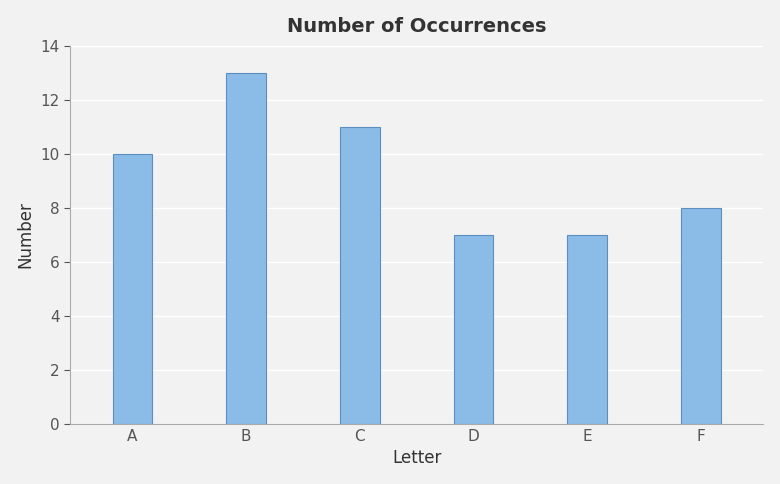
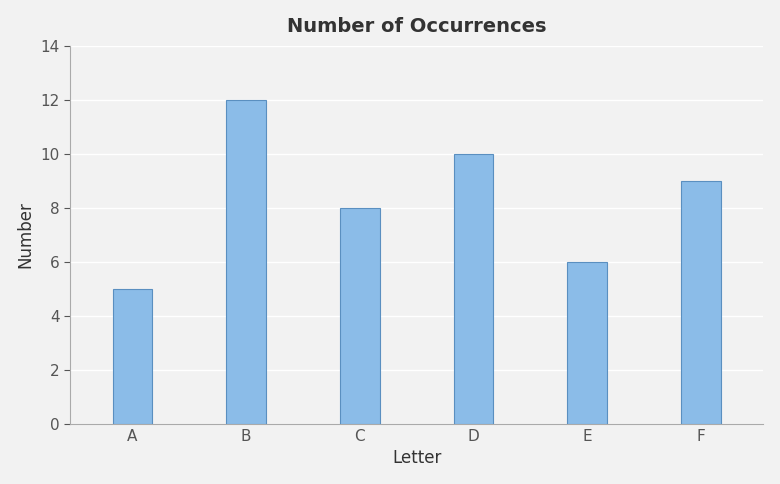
A: 10 -> 5
B: 13 -> 12
C: 11 -> 8
D: 7 -> 10
E: 7 -> 6
F: 8 -> 9
